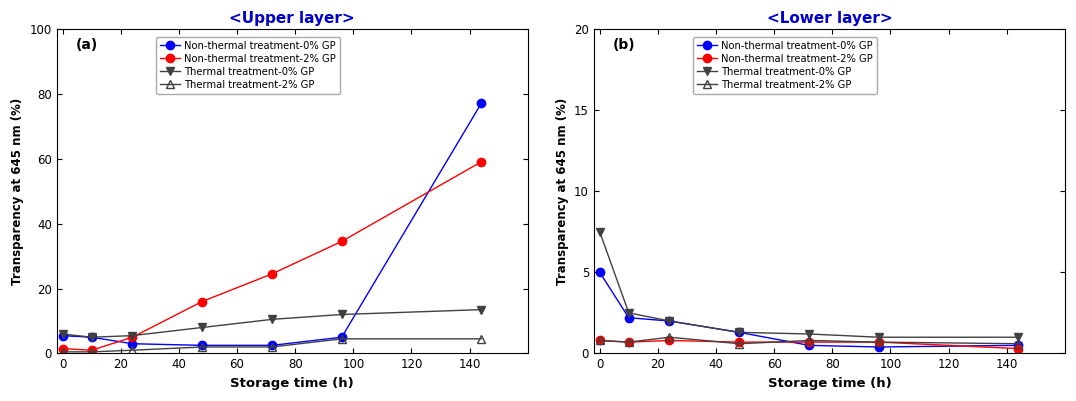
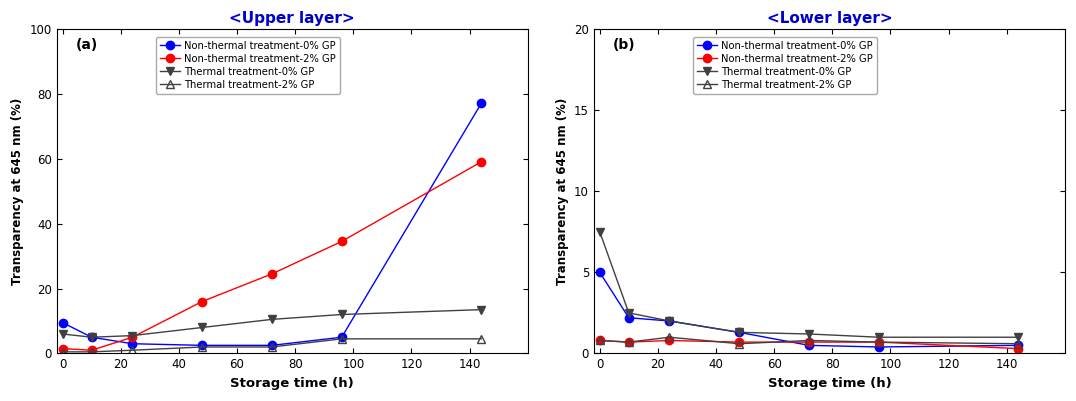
<Upper layer>/Non-thermal treatment-0% GP/0: 5.5 -> 9.5
